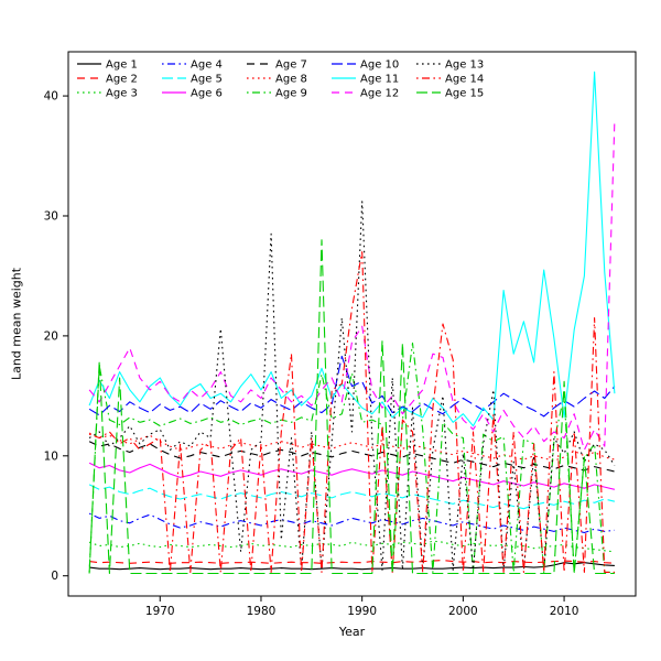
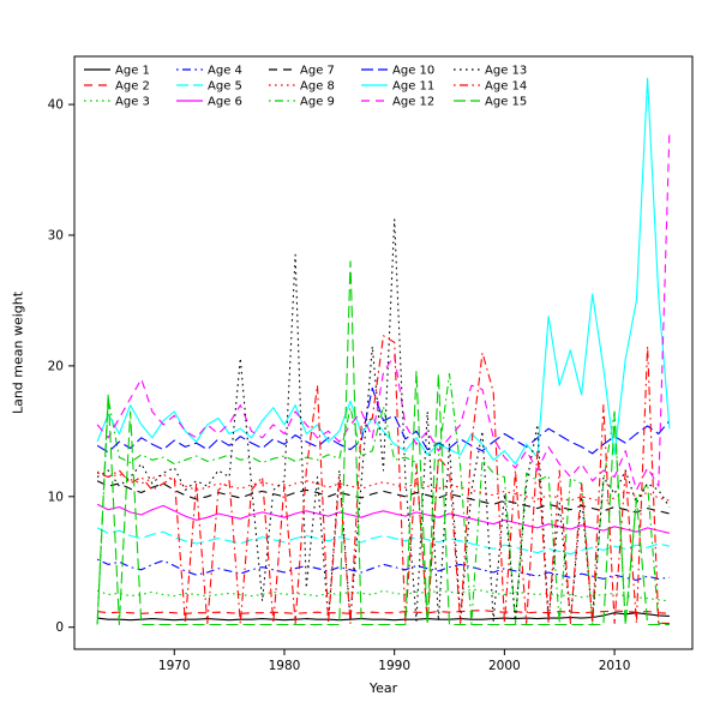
Age 14/1990: 27.0 -> 21.8
Age 9/2010: 15.1 -> 16.5
